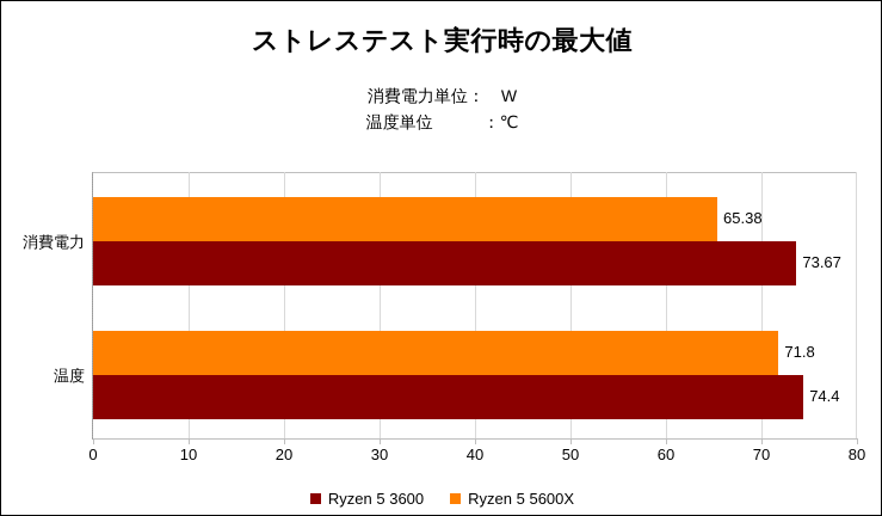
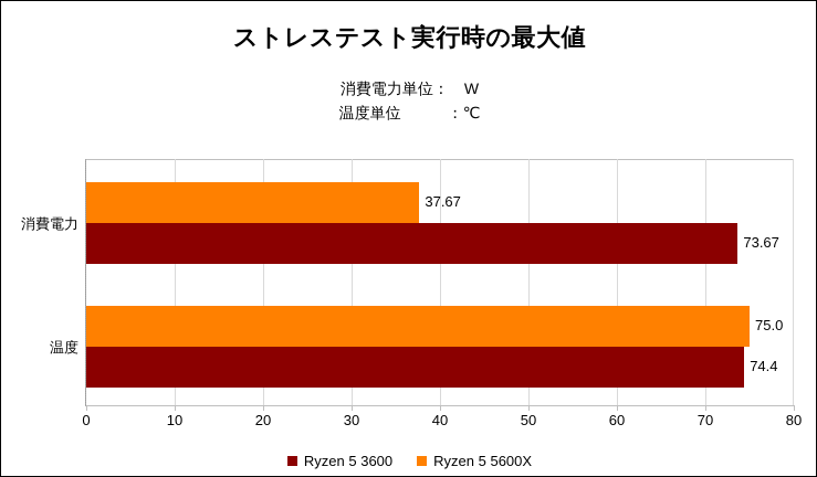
Ryzen 5 5600X/消費電力: 65.38 -> 37.67
Ryzen 5 5600X/温度: 71.8 -> 75.0
